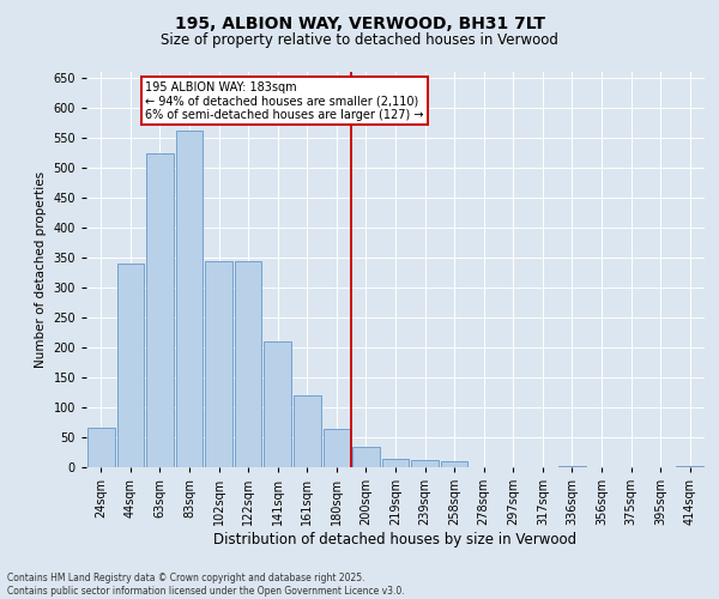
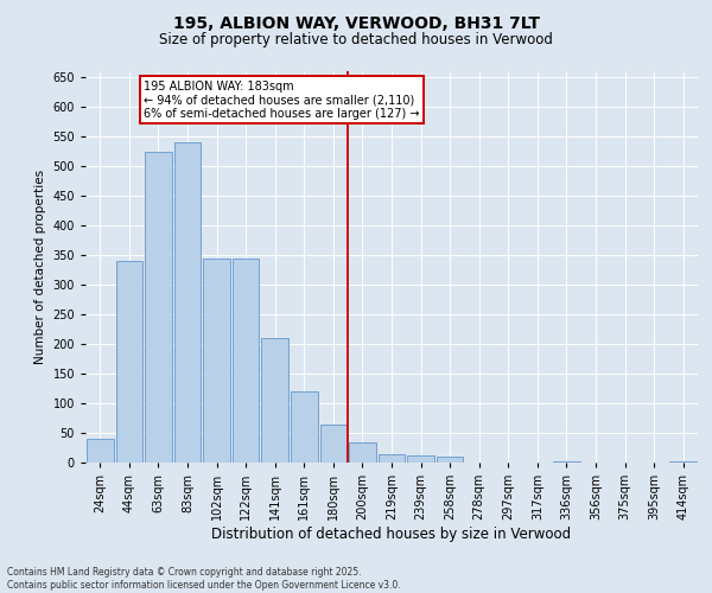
24sqm: 66 -> 40
83sqm: 562 -> 540
